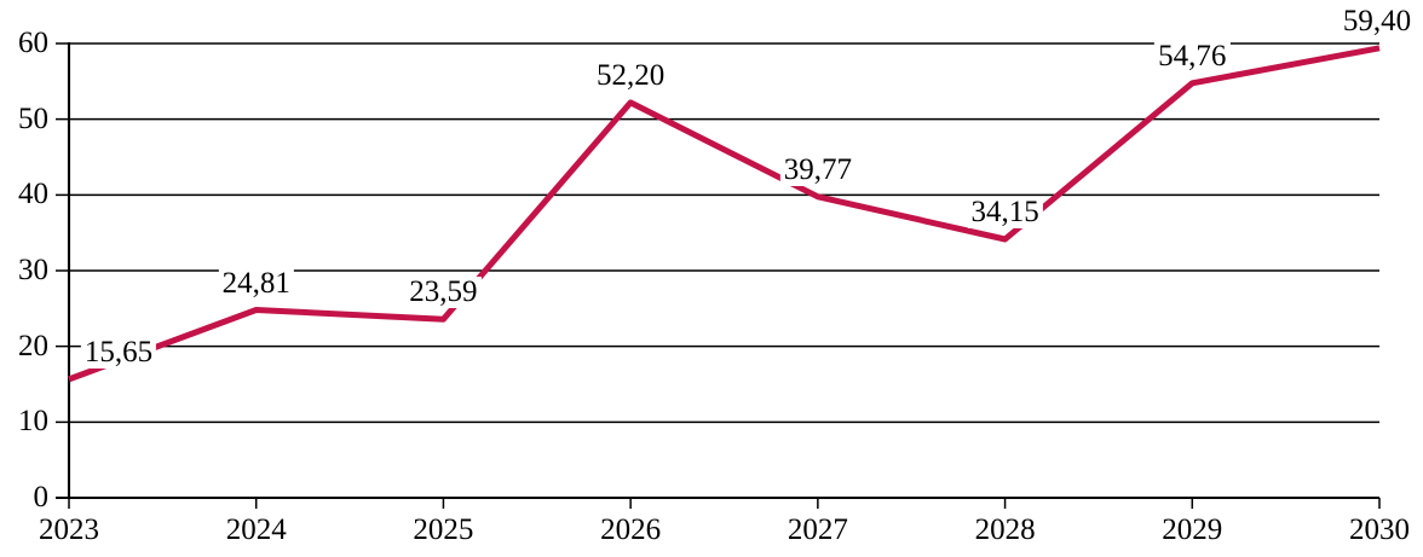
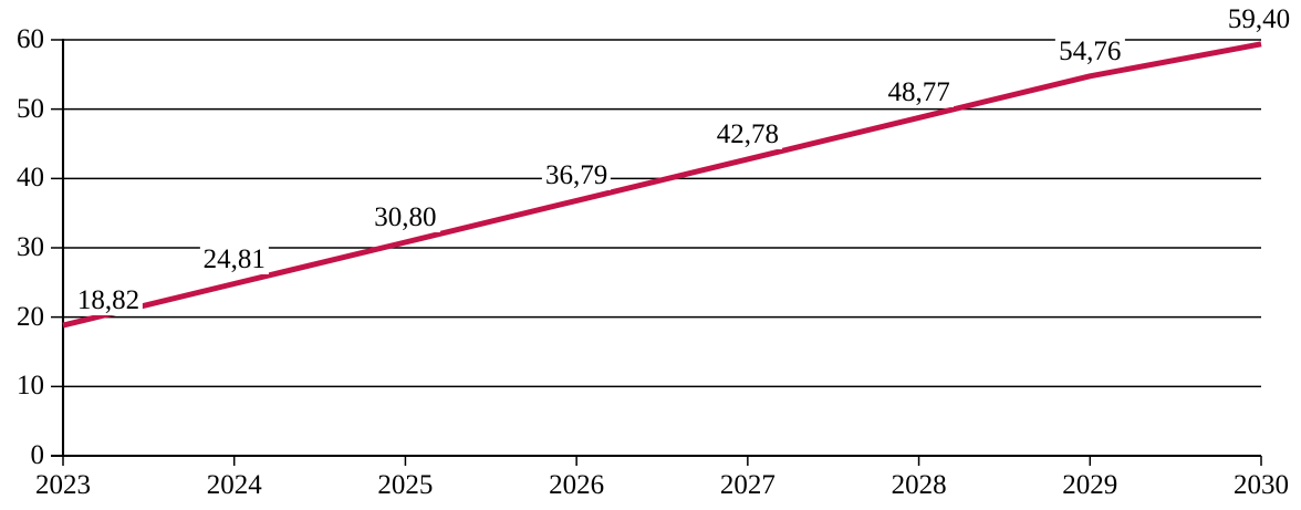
2023: 15,65 -> 18,82
2025: 23,59 -> 30,80
2026: 52,20 -> 36,79
2027: 39,77 -> 42,78
2028: 34,15 -> 48,77
